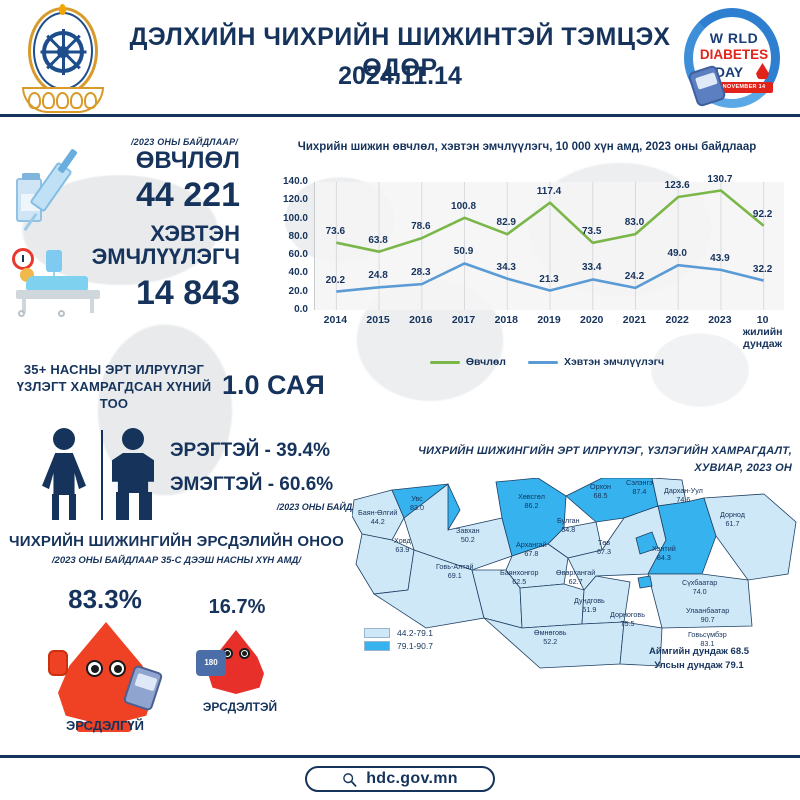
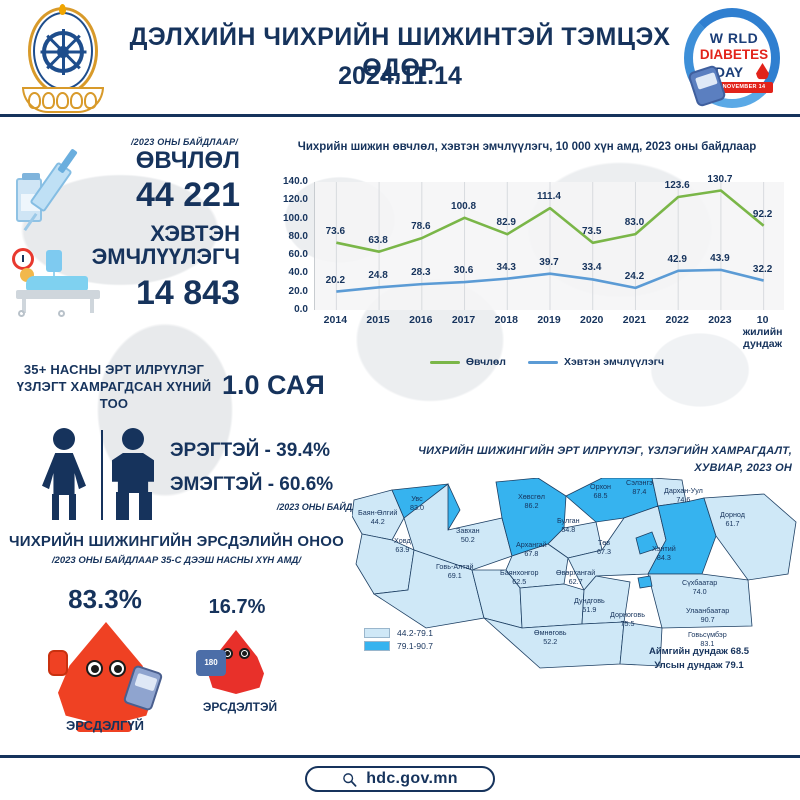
Хэвтэн эмчлүүлэгч/2017: 50.9 -> 30.6
Өвчлөл/2019: 117.4 -> 111.4
Хэвтэн эмчлүүлэгч/2019: 21.3 -> 39.7
Хэвтэн эмчлүүлэгч/2022: 49.0 -> 42.9
